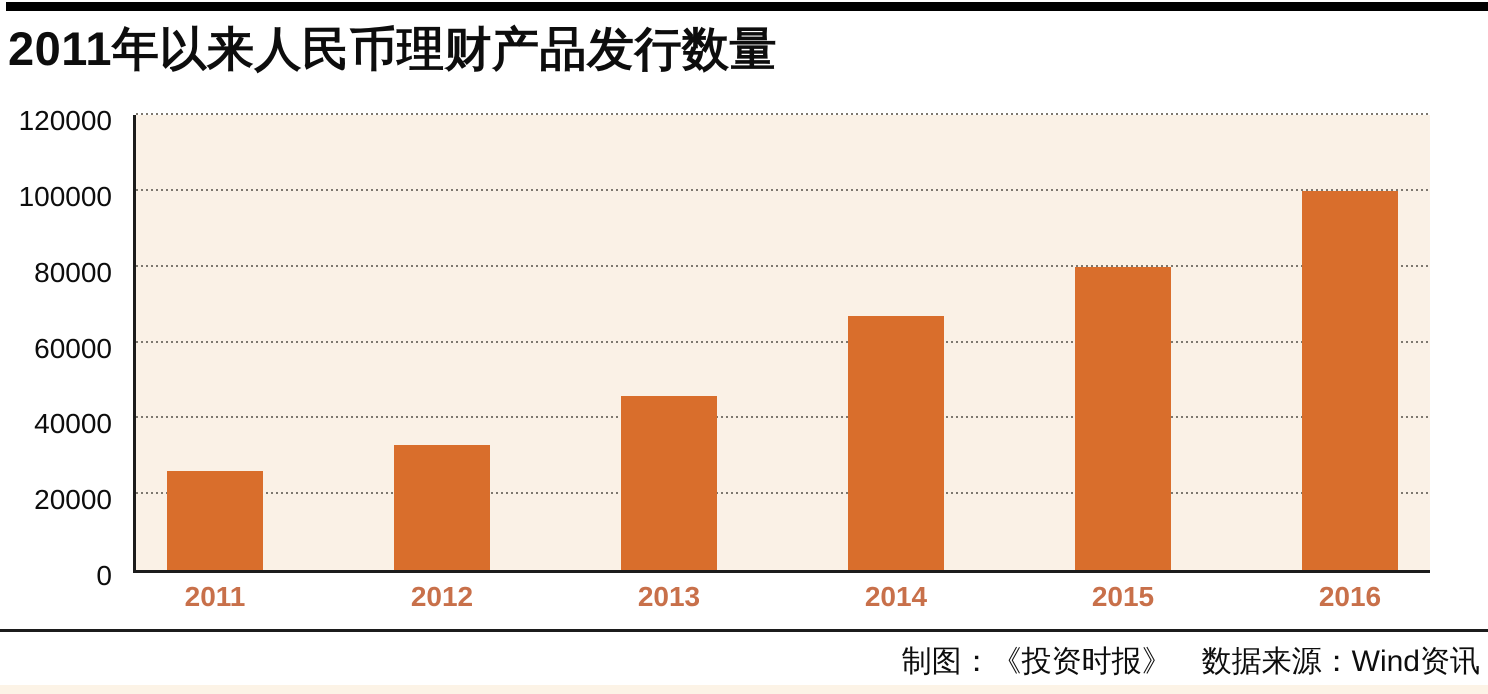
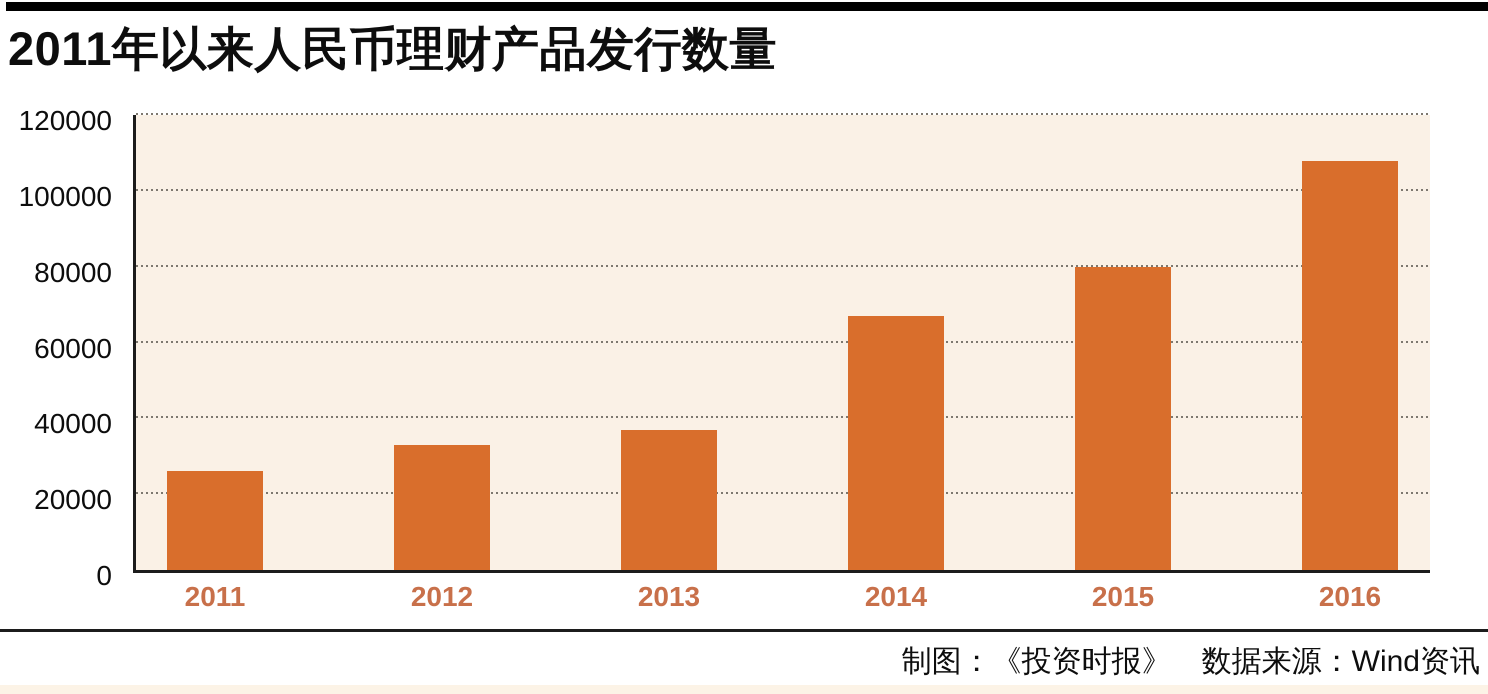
2013: 46000 -> 37000
2016: 100000 -> 108000
